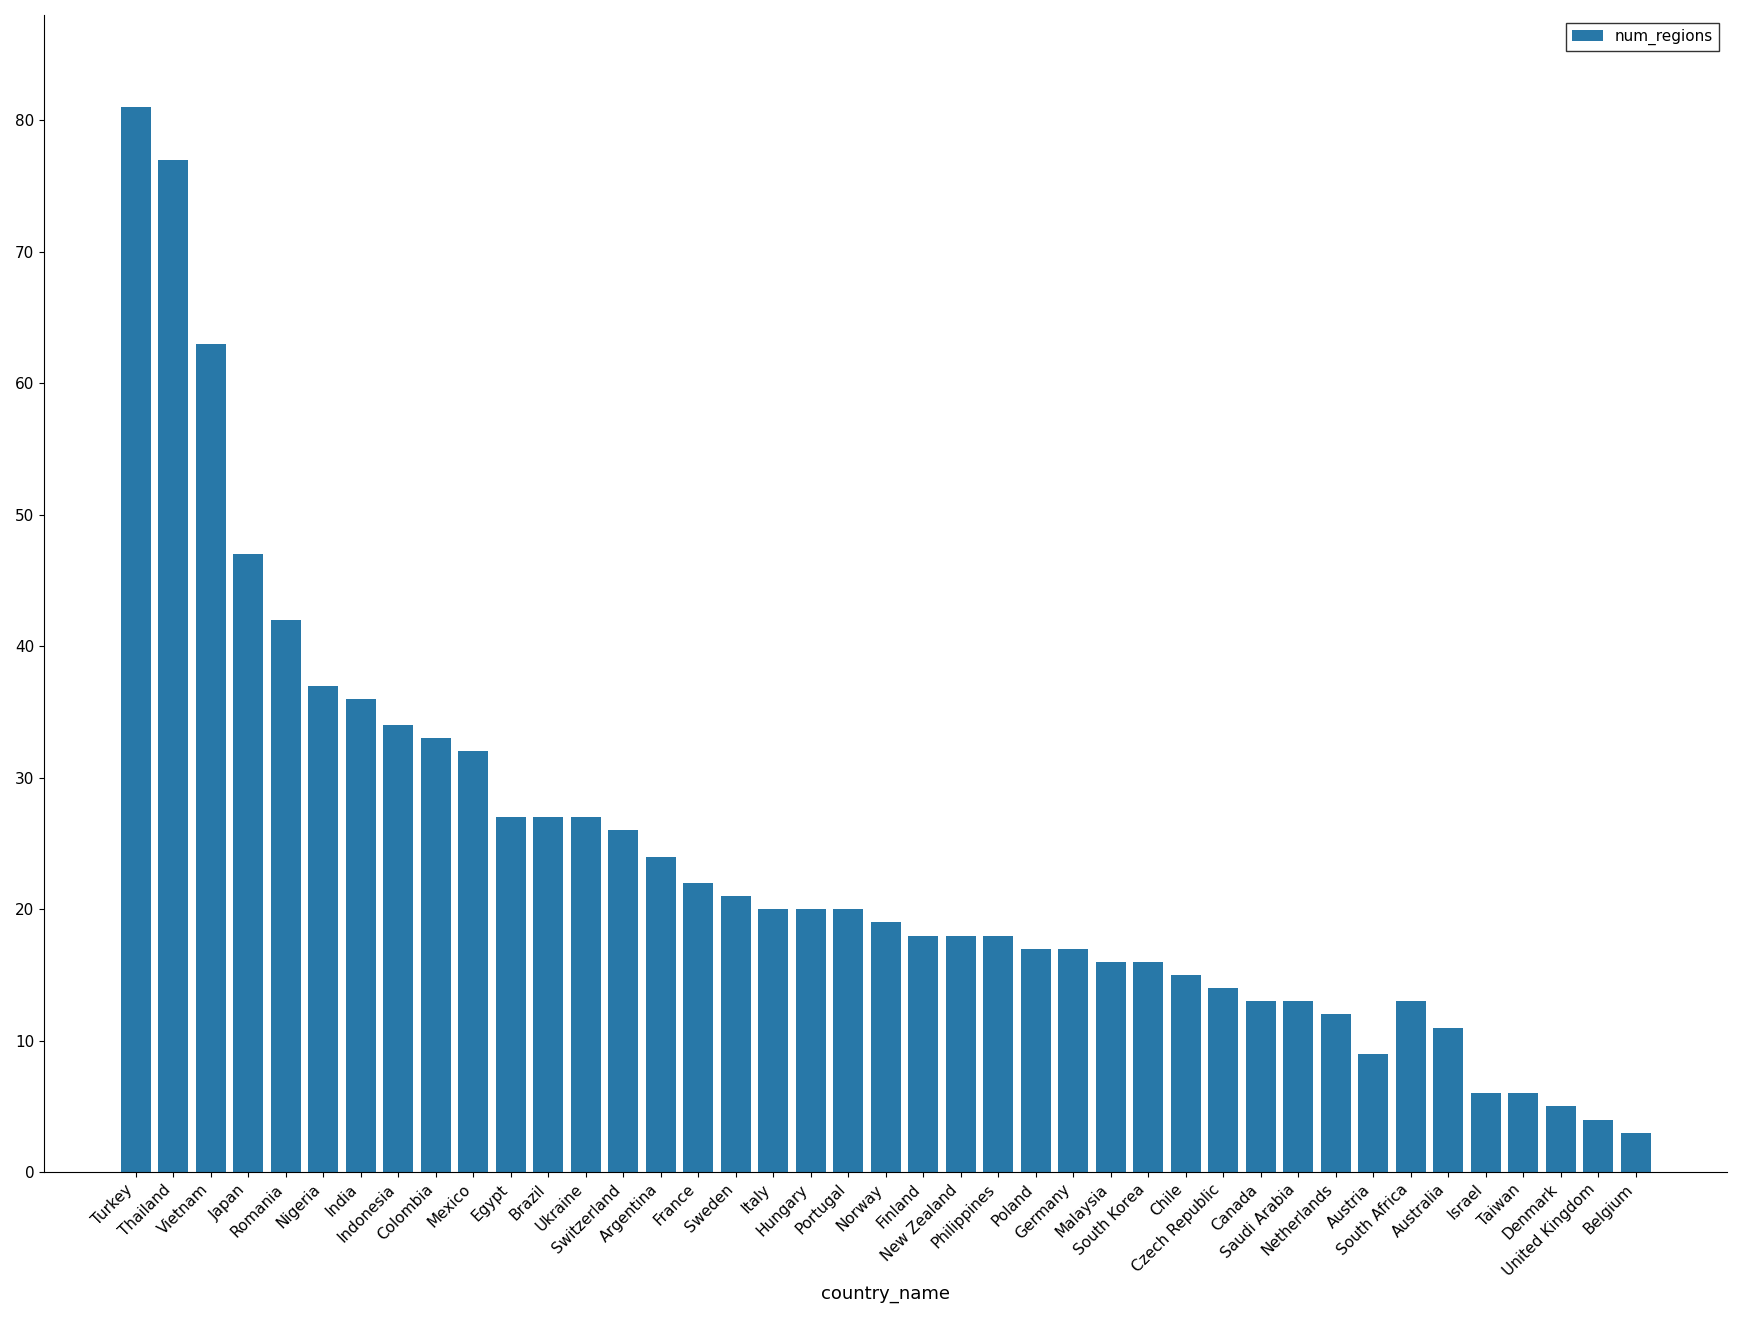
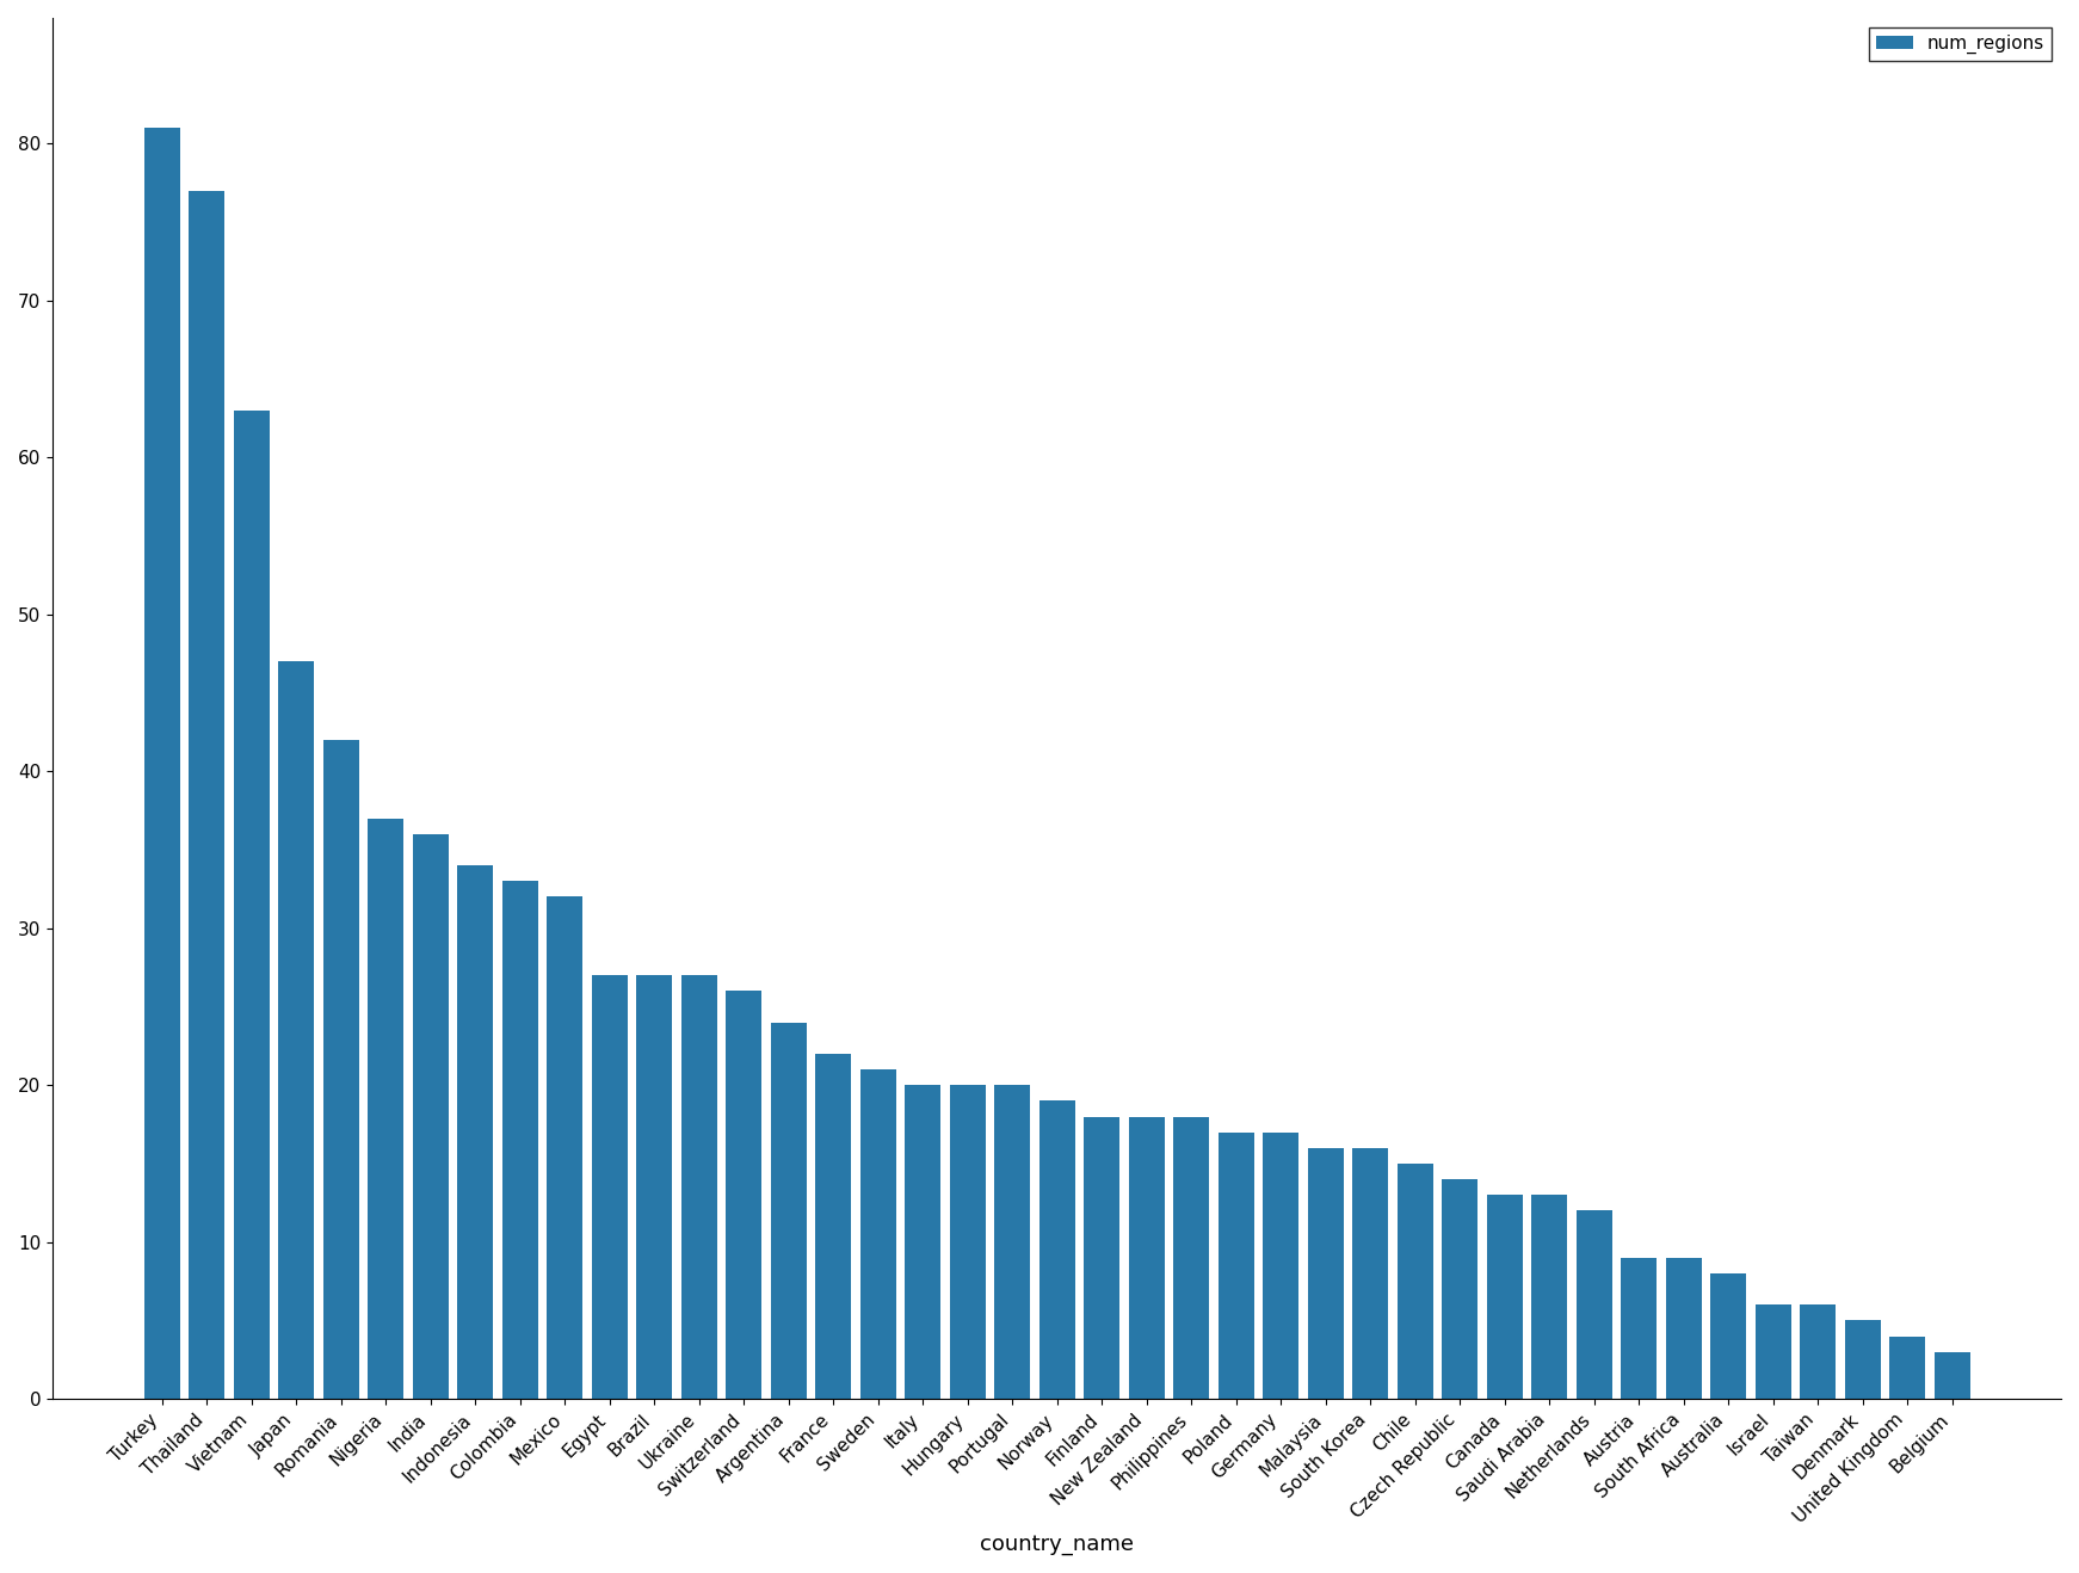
South Africa: 13 -> 9
Australia: 11 -> 8
